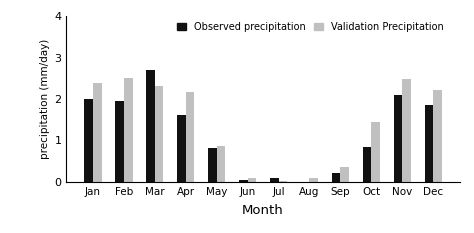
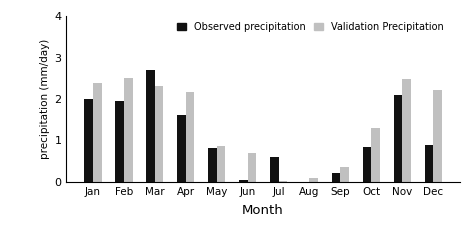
Validation Precipitation/Jun: 0.10 -> 0.70
Observed precipitation/Jul: 0.08 -> 0.60
Validation Precipitation/Oct: 1.44 -> 1.30
Observed precipitation/Dec: 1.85 -> 0.90
